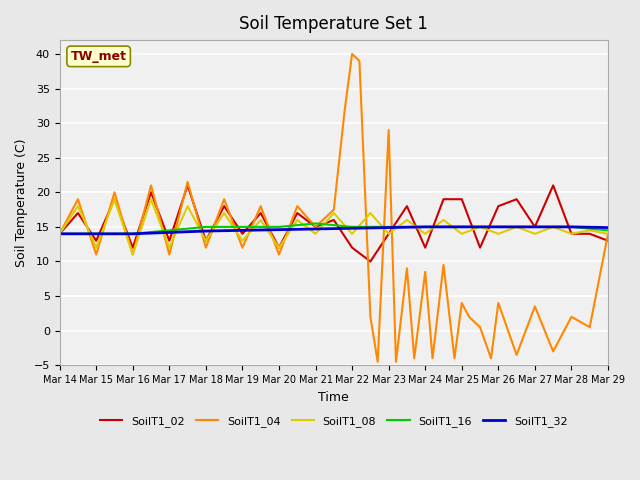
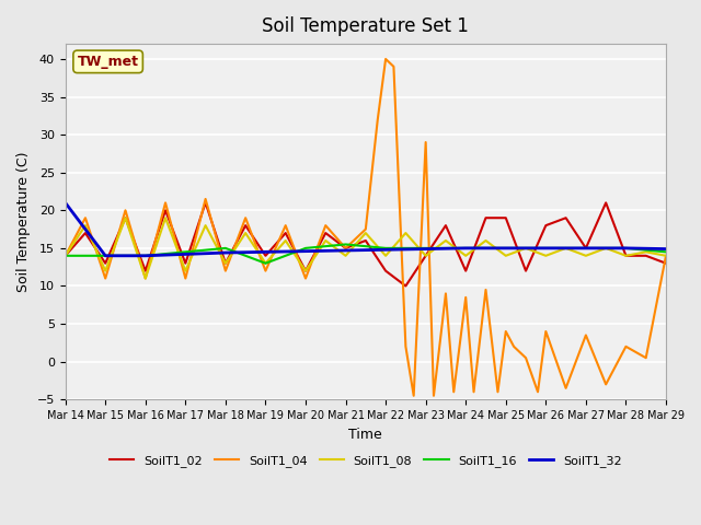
SoilT1_32/Mar 14: 14.0 -> 21.0
SoilT1_16/Mar 19: 15.0 -> 13.0
